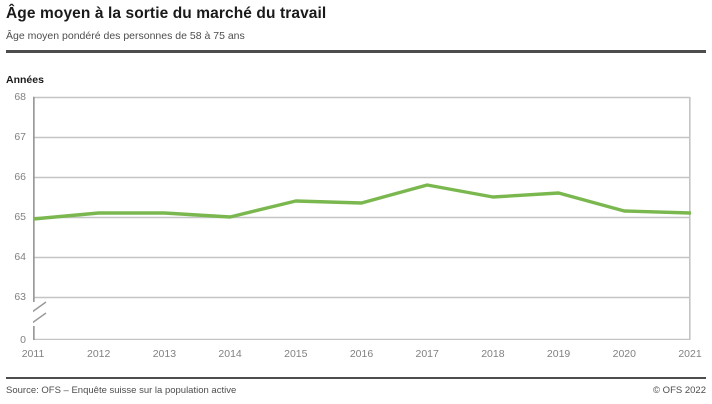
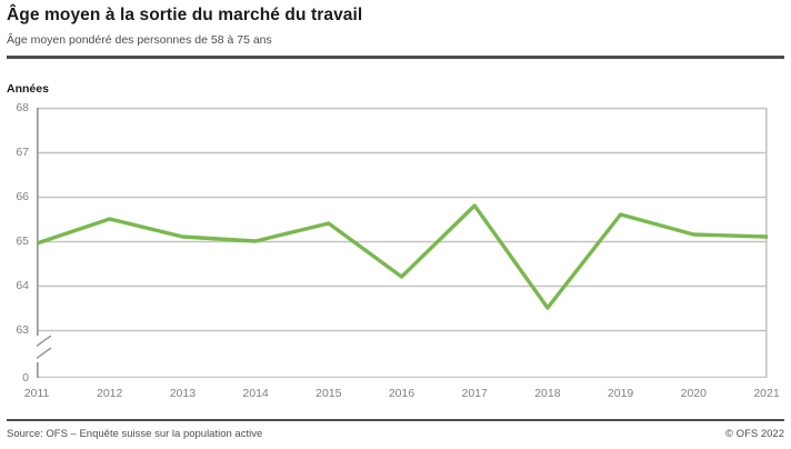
2012: 65.1 -> 65.5
2016: 65.3 -> 64.2
2018: 65.5 -> 63.5
